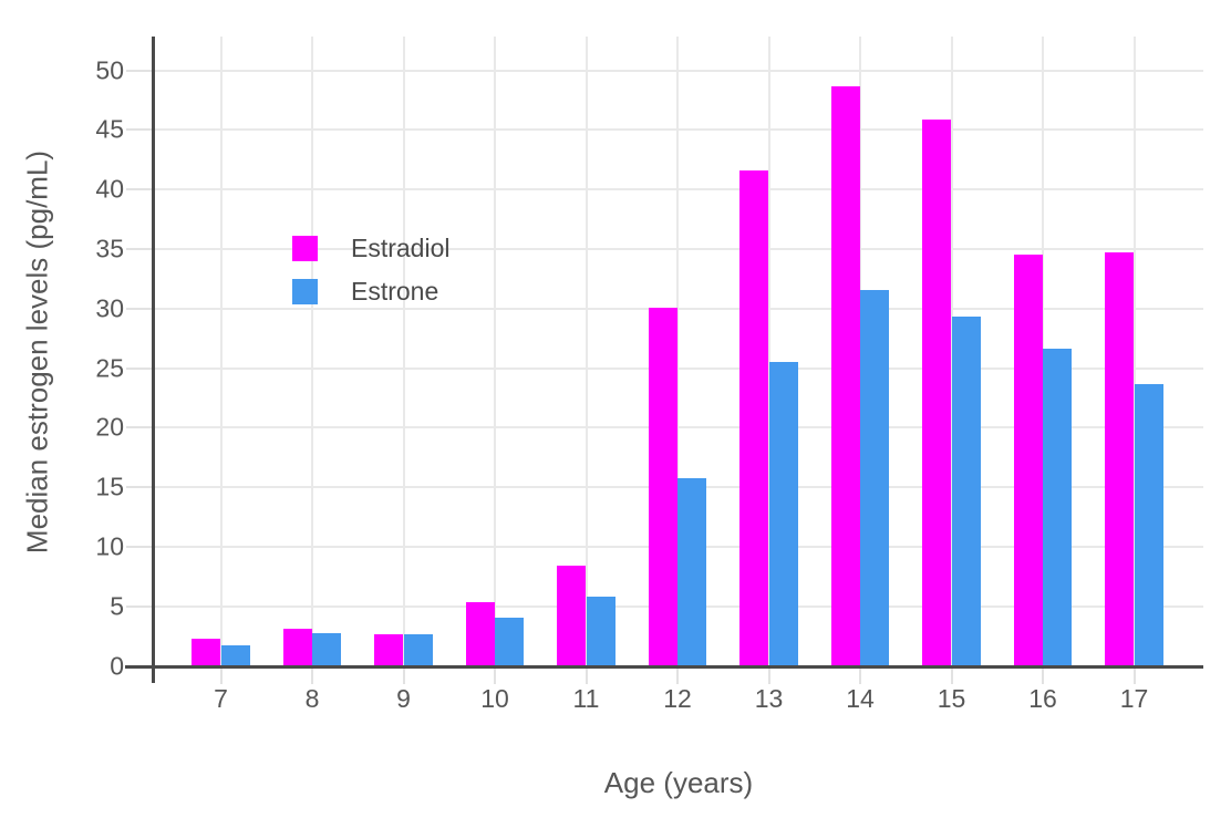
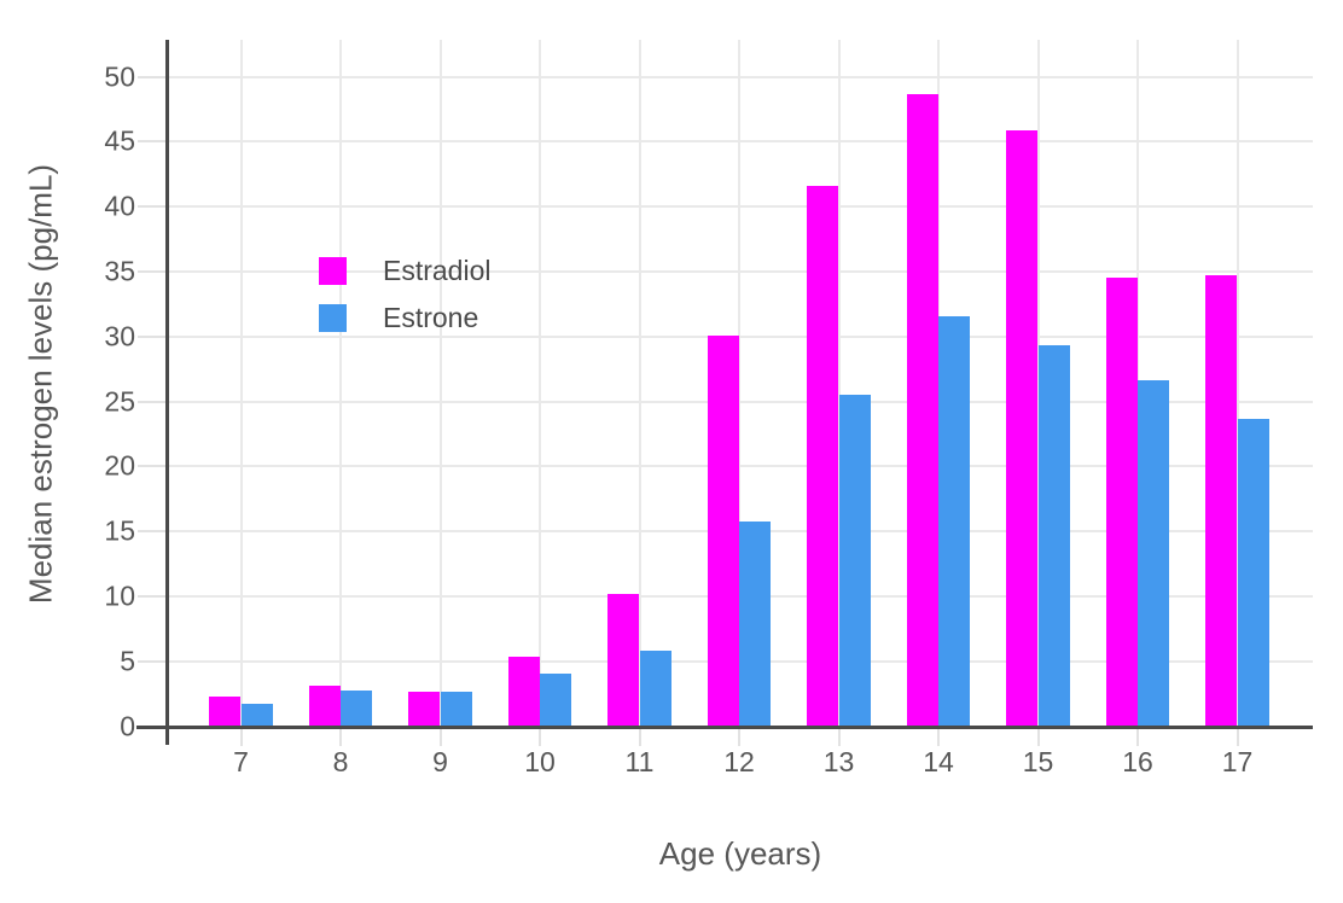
Estradiol/11: 8.4 -> 10.1
